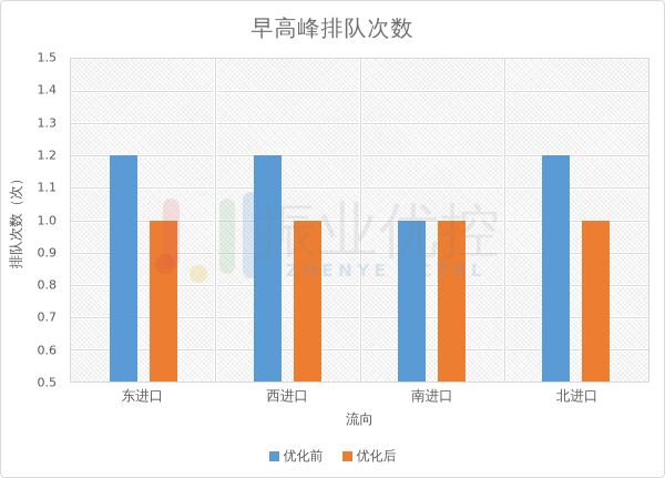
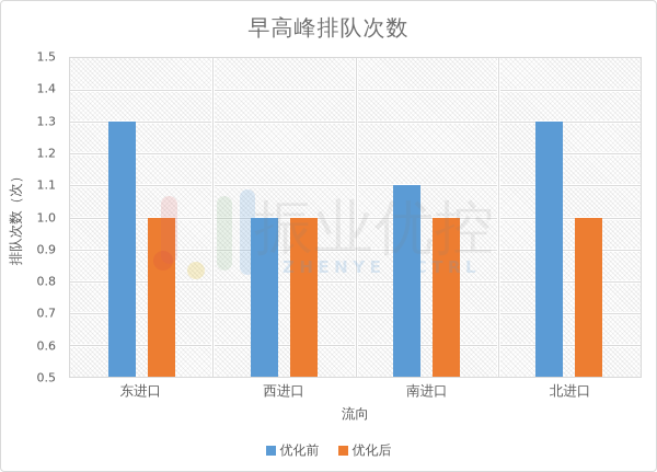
优化前/东进口: 1.2 -> 1.3
优化前/西进口: 1.2 -> 1.0
优化前/南进口: 1.0 -> 1.1
优化前/北进口: 1.2 -> 1.3
